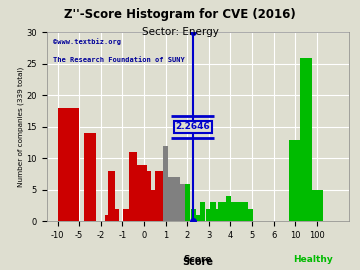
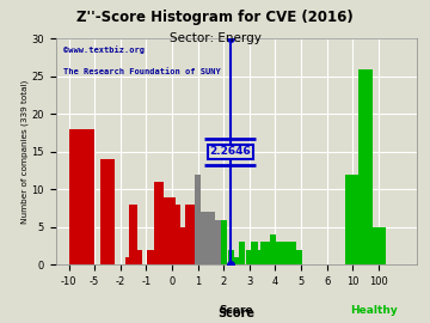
10: 13 -> 12
